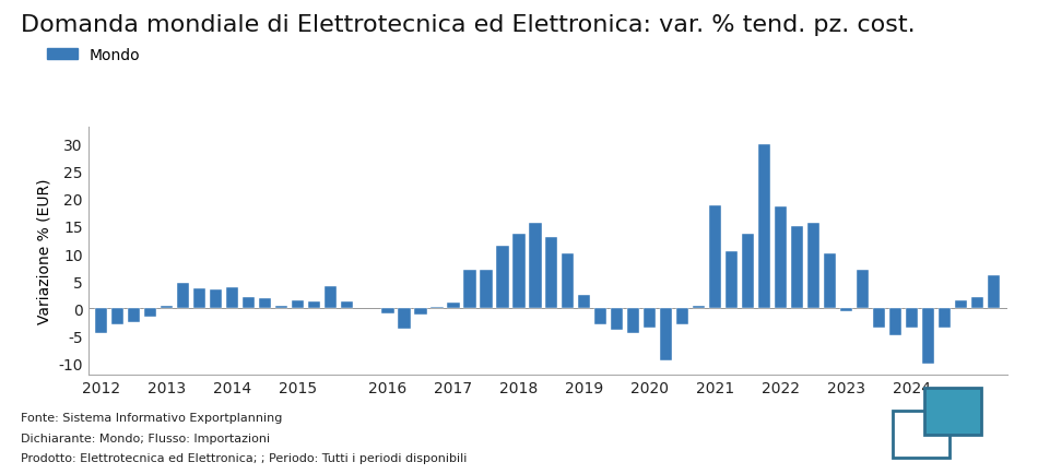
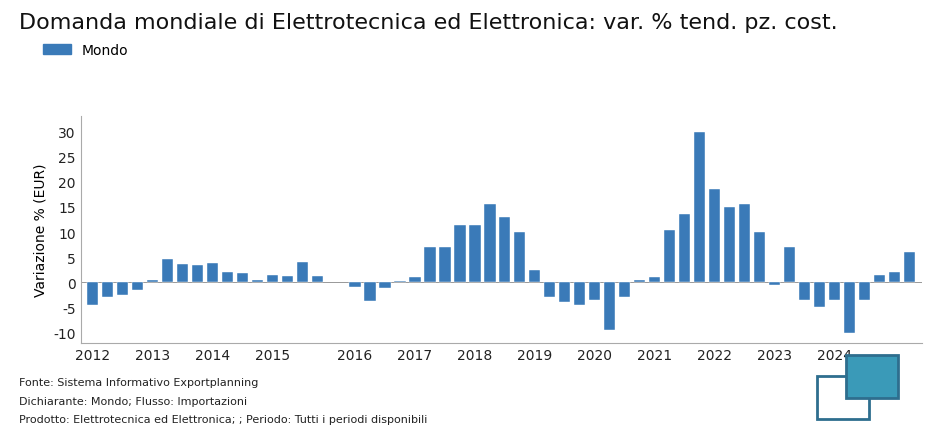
2018: 13.6 -> 11.5
2021: 18.8 -> 1.0
